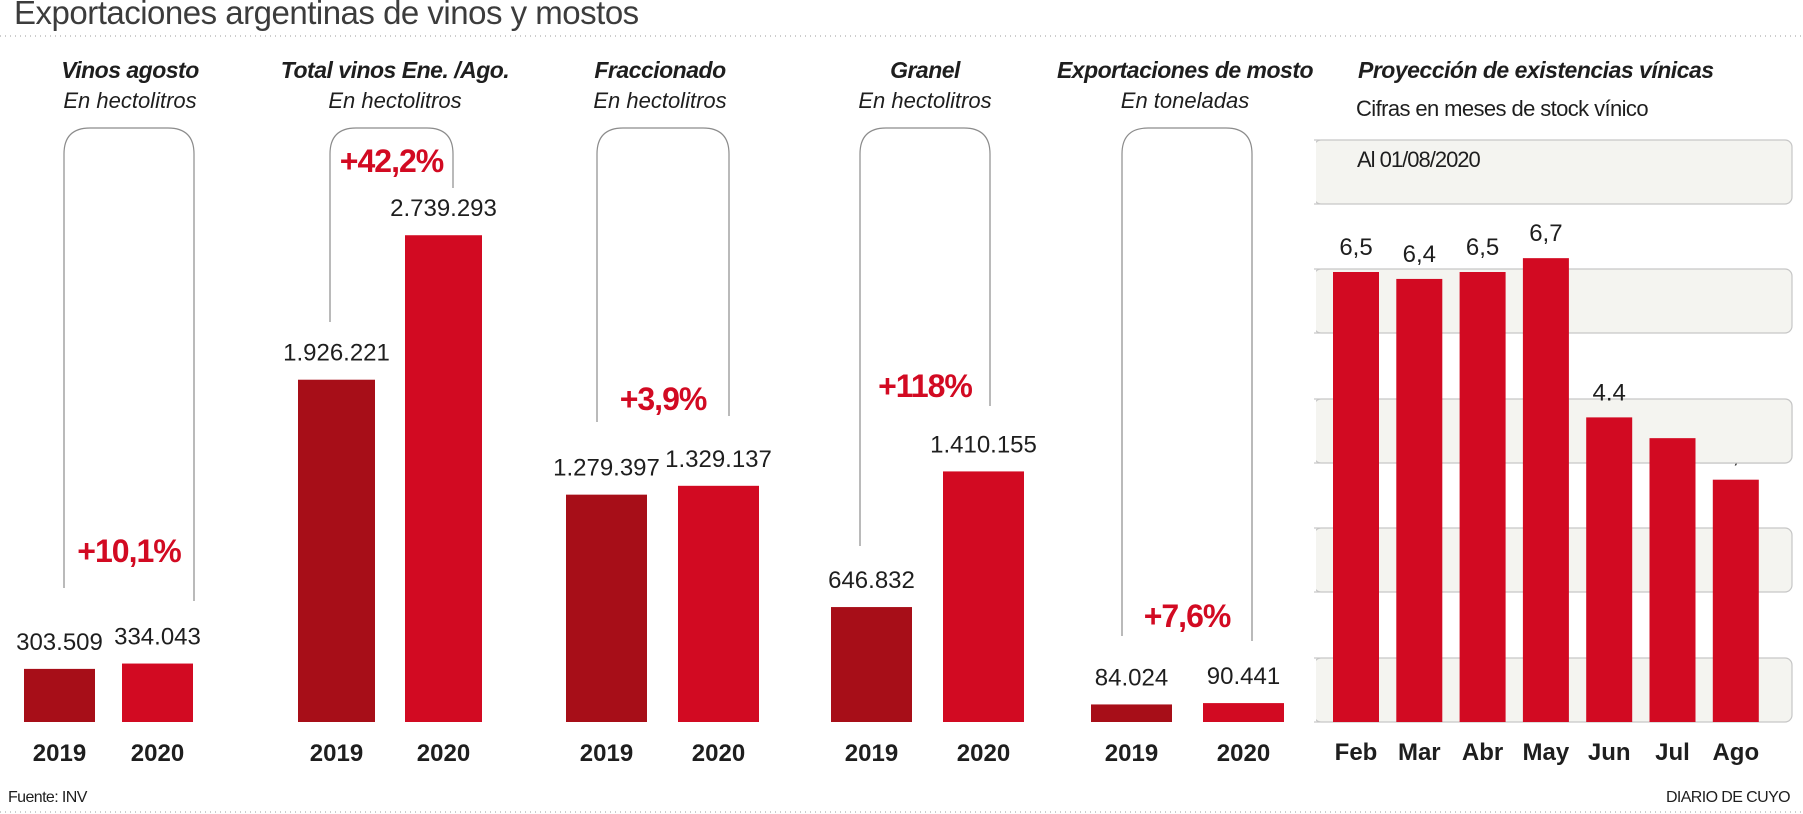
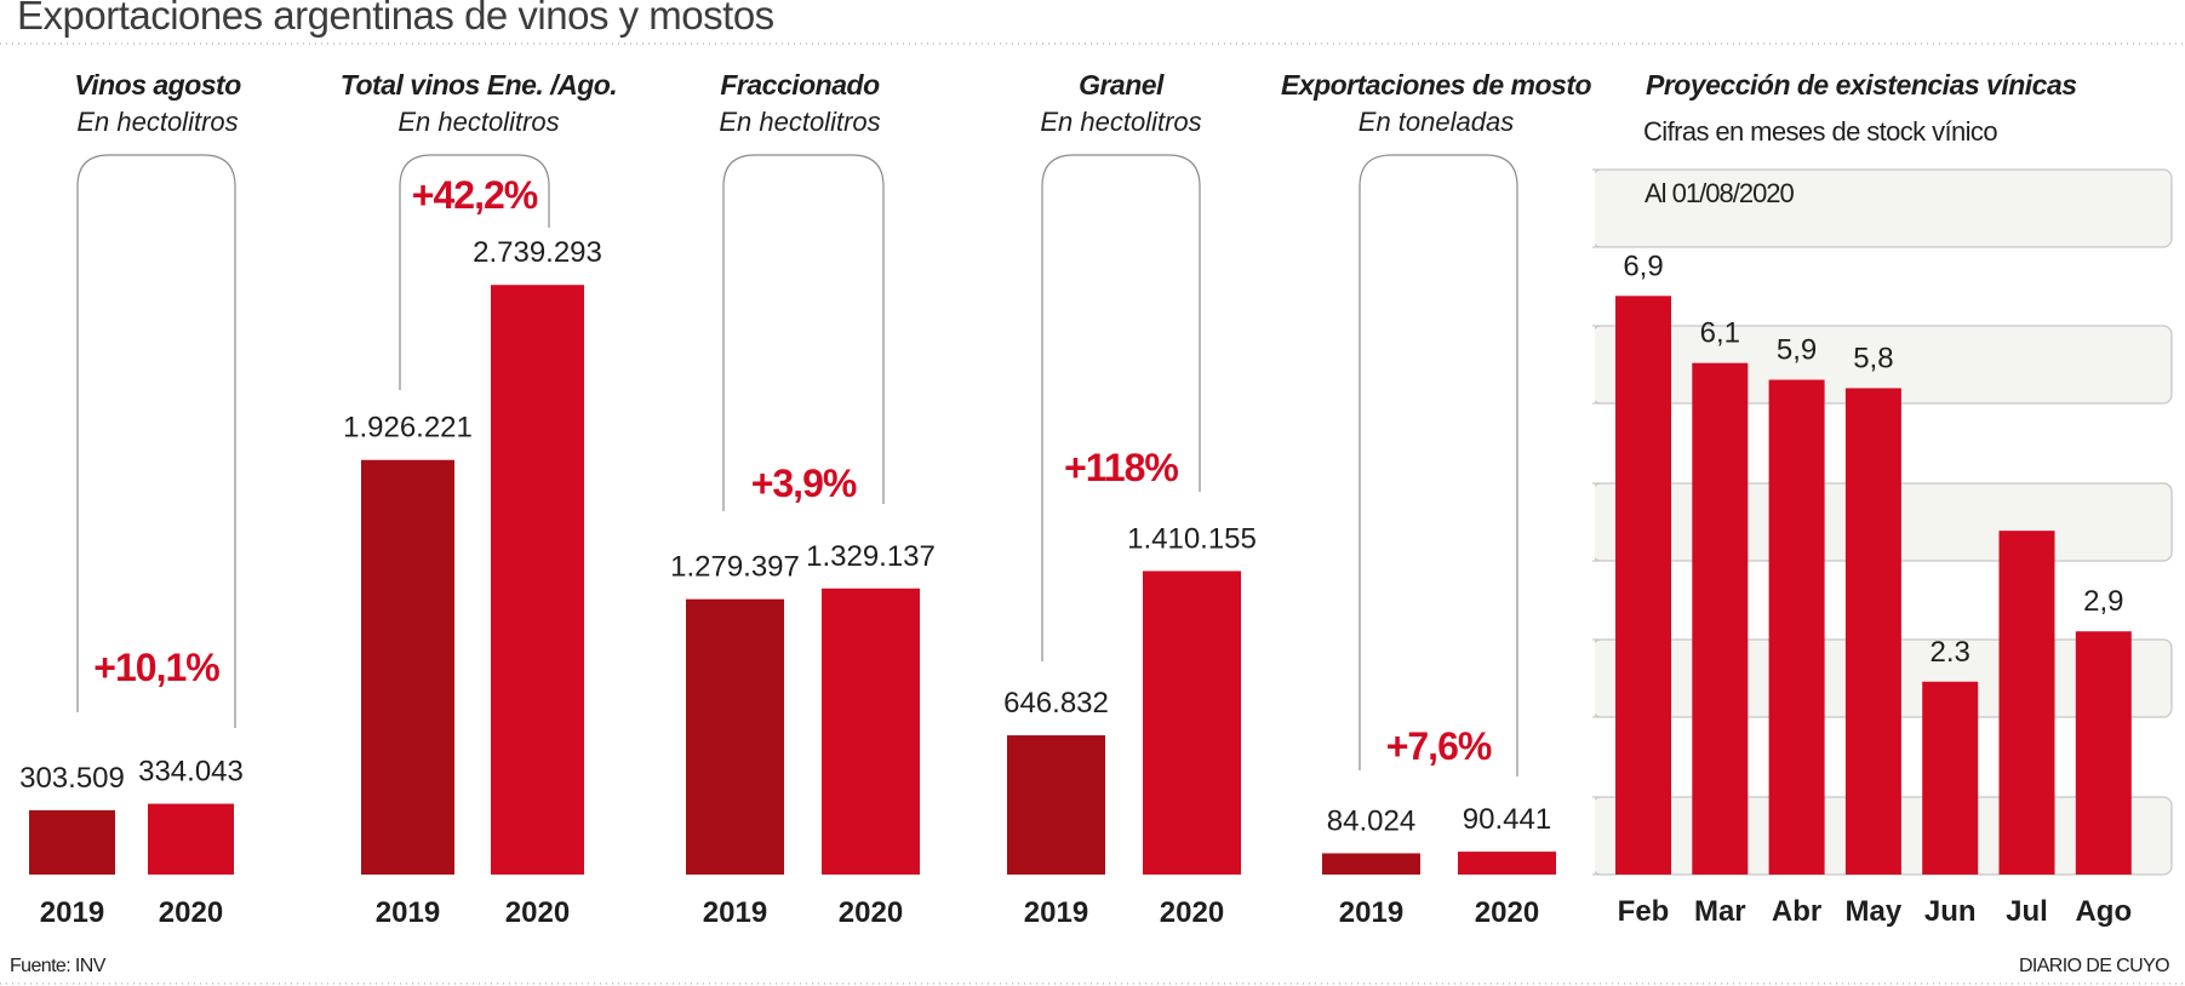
Proyección de existencias vínicas/Feb: 6,5 -> 6,9
Proyección de existencias vínicas/Mar: 6,4 -> 6,1
Proyección de existencias vínicas/Abr: 6,5 -> 5,9
Proyección de existencias vínicas/May: 6,7 -> 5,8
Proyección de existencias vínicas/Jun: 4.4 -> 2.3
Proyección de existencias vínicas/Ago: 3,5 -> 2,9
